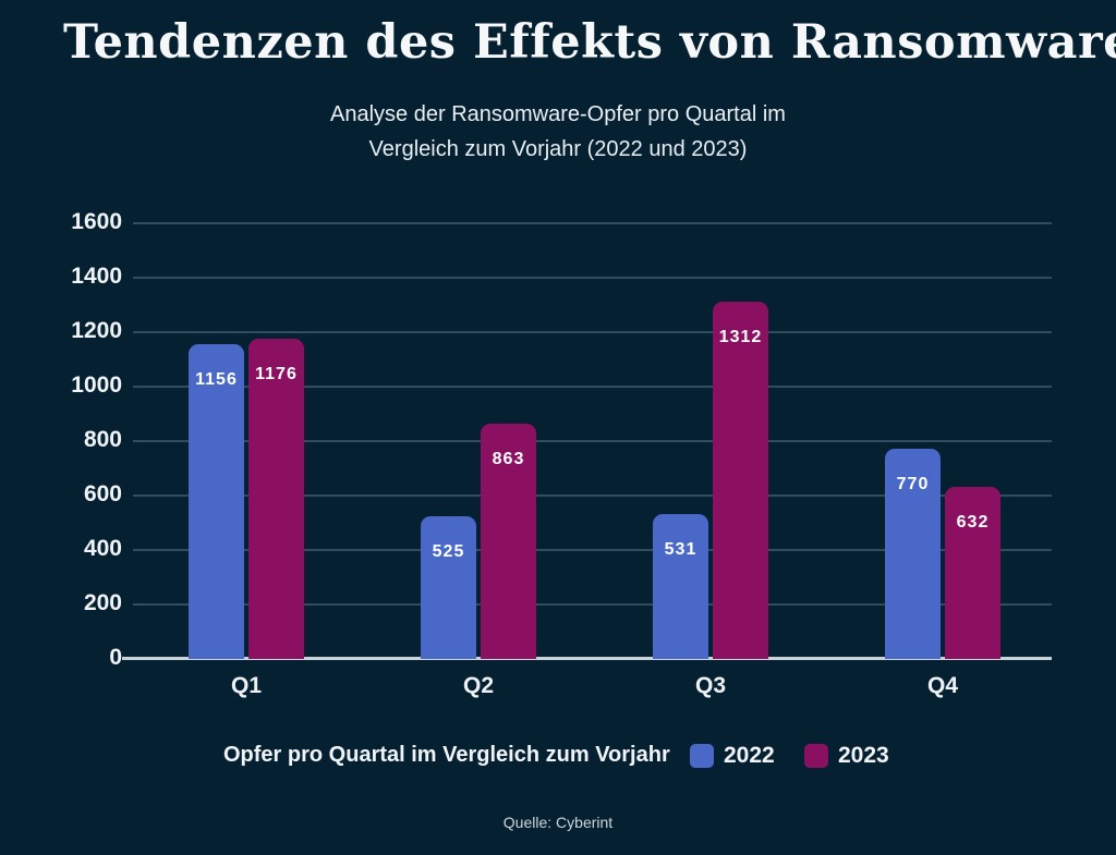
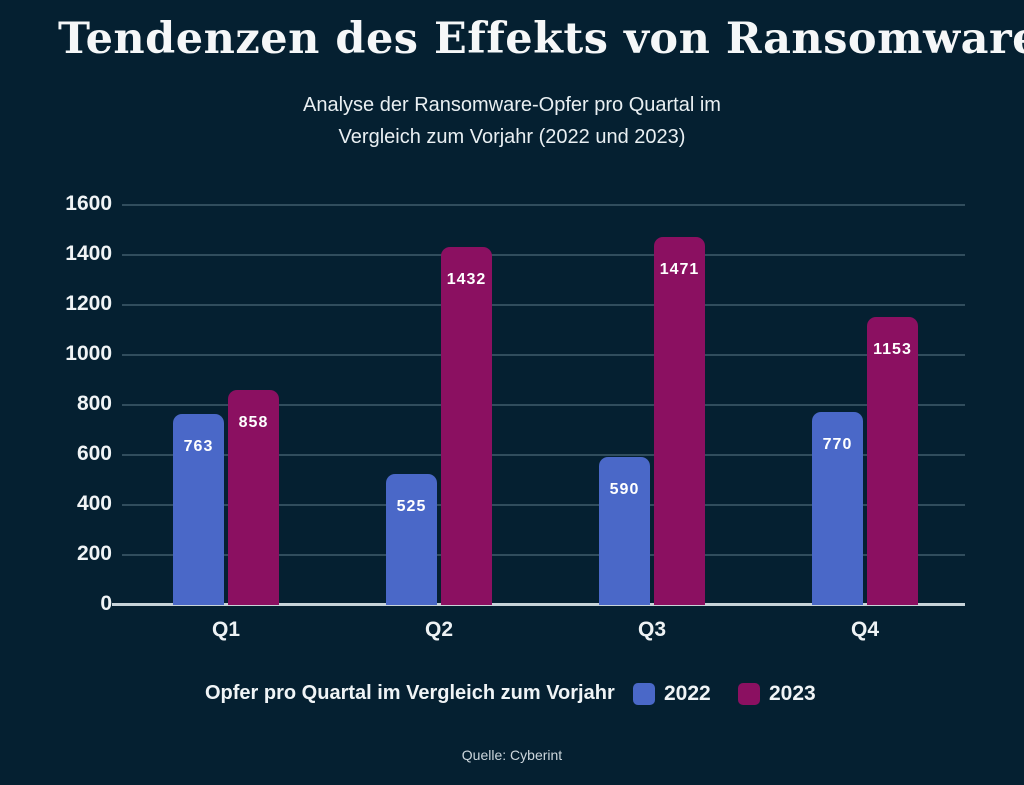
2022/Q1: 1156 -> 763
2023/Q1: 1176 -> 858
2023/Q2: 863 -> 1432
2022/Q3: 531 -> 590
2023/Q3: 1312 -> 1471
2023/Q4: 632 -> 1153
